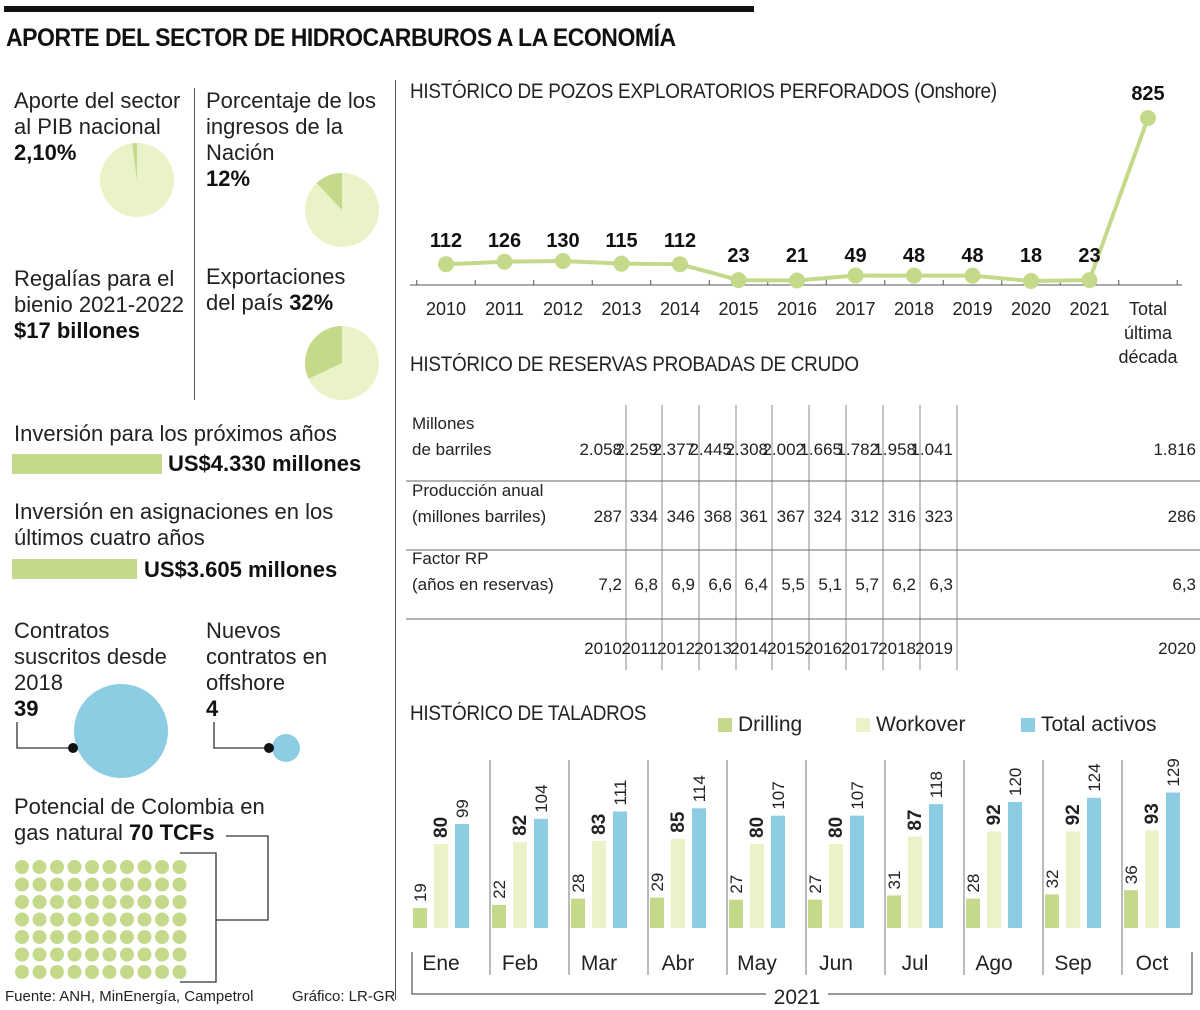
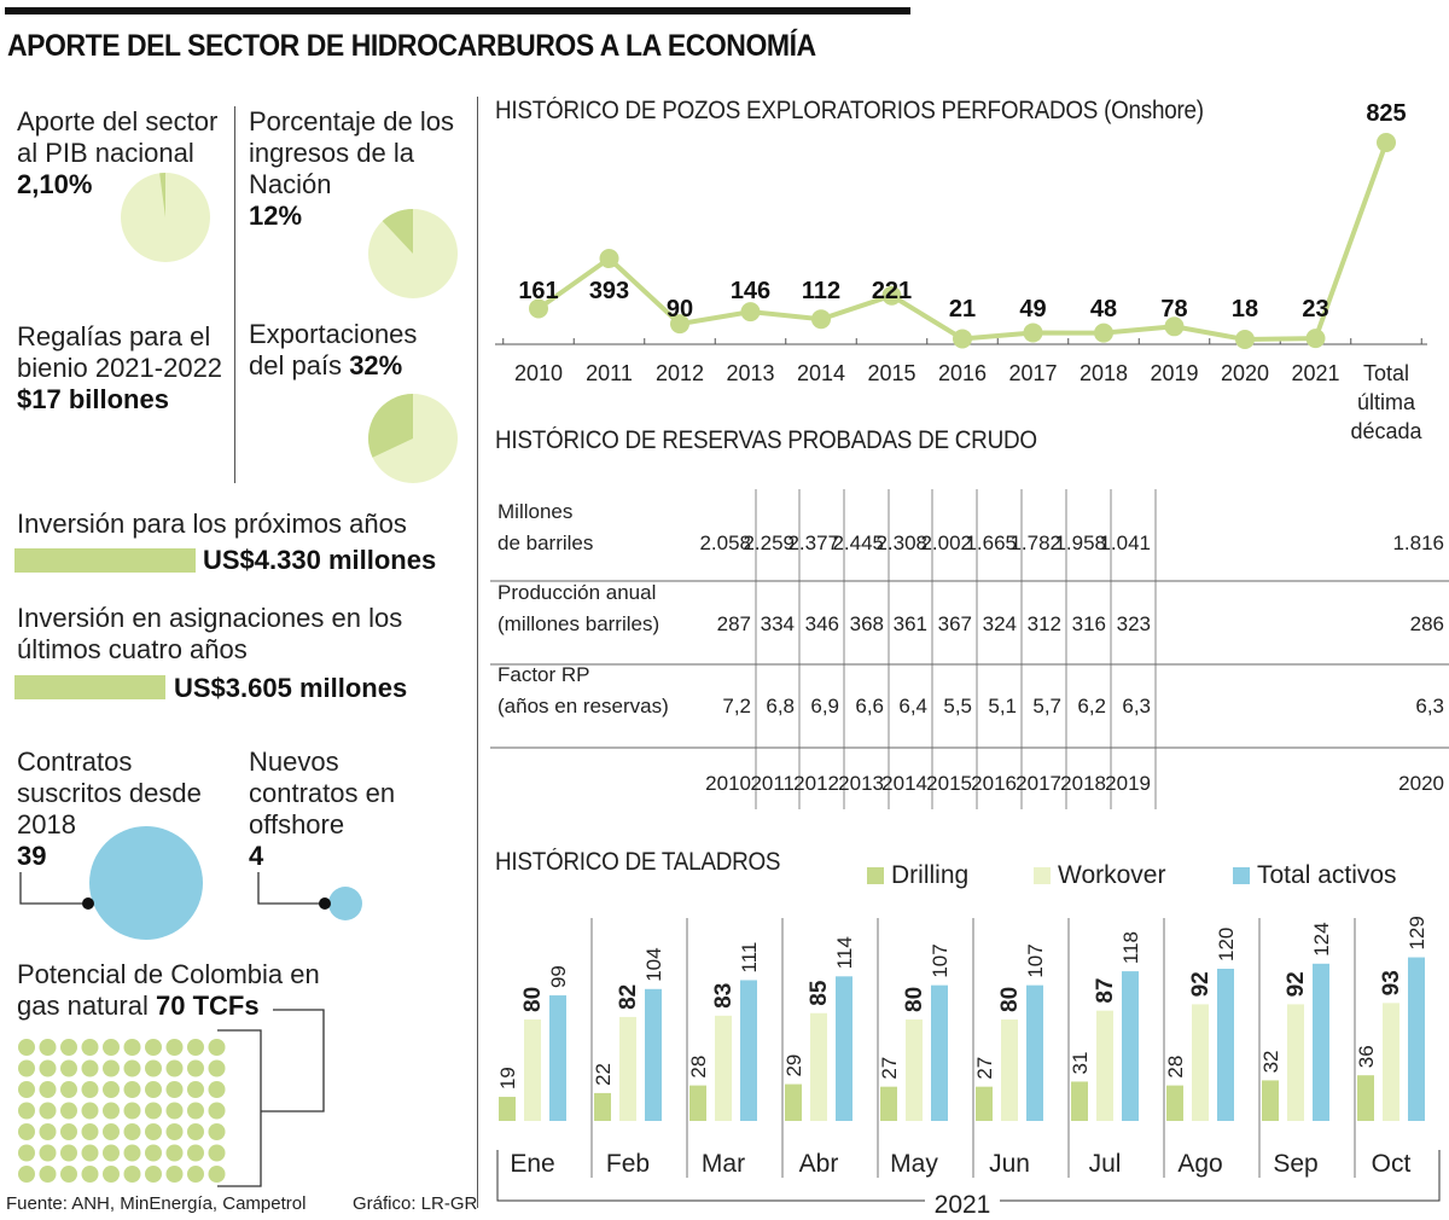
HISTÓRICO DE POZOS EXPLORATORIOS PERFORADOS (Onshore)/2010: 112 -> 161
HISTÓRICO DE POZOS EXPLORATORIOS PERFORADOS (Onshore)/2011: 126 -> 393
HISTÓRICO DE POZOS EXPLORATORIOS PERFORADOS (Onshore)/2012: 130 -> 90
HISTÓRICO DE POZOS EXPLORATORIOS PERFORADOS (Onshore)/2013: 115 -> 146
HISTÓRICO DE POZOS EXPLORATORIOS PERFORADOS (Onshore)/2015: 23 -> 221
HISTÓRICO DE POZOS EXPLORATORIOS PERFORADOS (Onshore)/2019: 48 -> 78
